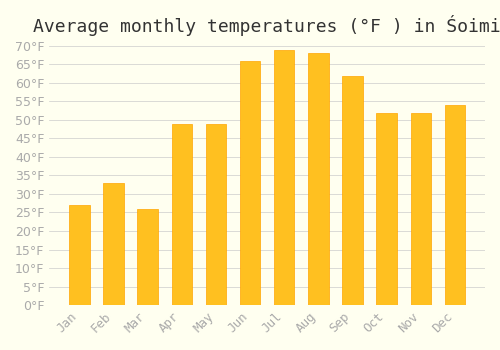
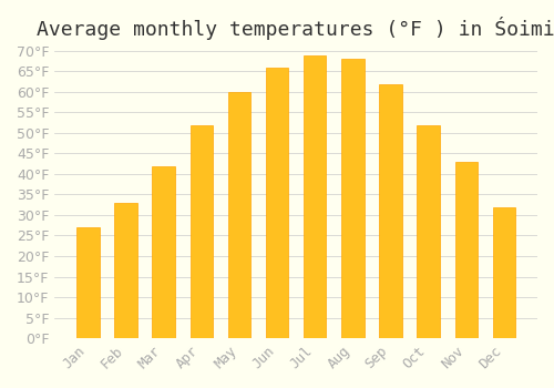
Mar: 26°F -> 42°F
Apr: 49°F -> 52°F
May: 49°F -> 60°F
Nov: 52°F -> 43°F
Dec: 54°F -> 32°F
